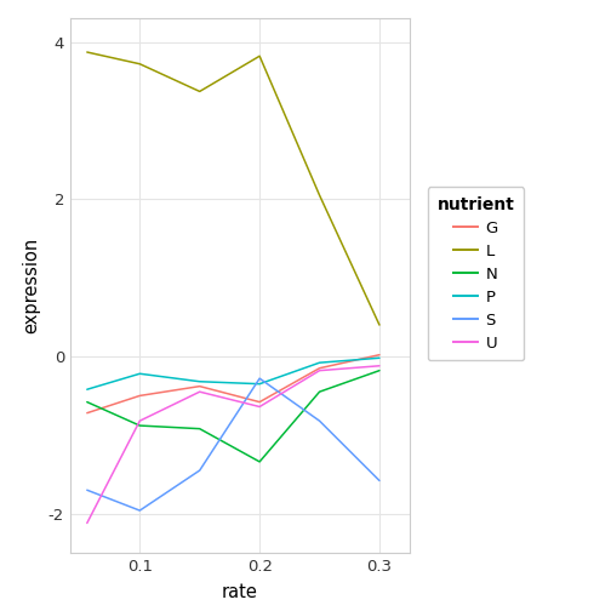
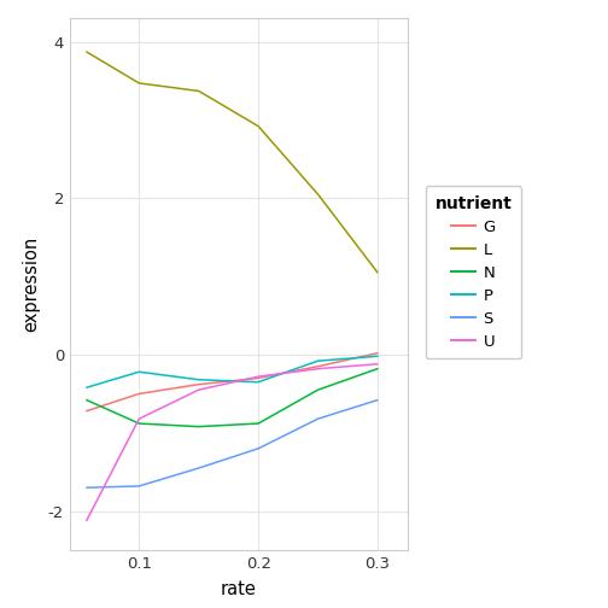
L/0.1: 3.72 -> 3.47
S/0.1: -1.96 -> -1.68
G/0.2: -0.58 -> -0.30
L/0.2: 3.82 -> 2.92
N/0.2: -1.34 -> -0.88
S/0.2: -0.28 -> -1.20
U/0.2: -0.64 -> -0.28
L/0.3: 0.40 -> 1.05
S/0.3: -1.58 -> -0.58
